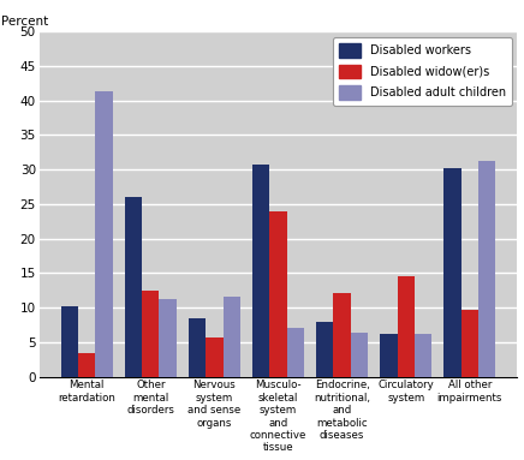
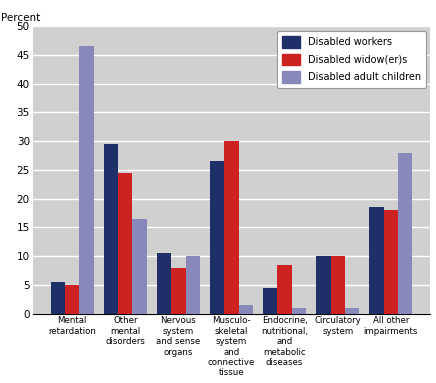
Disabled workers/Mental retardation: 10.2 -> 5.5
Disabled widow(er)s/Mental retardation: 3.4 -> 5.0
Disabled adult children/Mental retardation: 41.4 -> 46.5
Disabled workers/Other mental disorders: 26.0 -> 29.5
Disabled widow(er)s/Other mental disorders: 12.4 -> 24.5
Disabled adult children/Other mental disorders: 11.2 -> 16.5
Disabled workers/Nervous system and sense organs: 8.4 -> 10.5
Disabled widow(er)s/Nervous system and sense organs: 5.6 -> 8.0
Disabled adult children/Nervous system and sense organs: 11.6 -> 10.0
Disabled workers/Musculo- skeletal system and connective tissue: 30.8 -> 26.5
Disabled widow(er)s/Musculo- skeletal system and connective tissue: 24.0 -> 30.0
Disabled adult children/Musculo- skeletal system and connective tissue: 7.0 -> 1.5
Disabled workers/Endocrine, nutritional, and metabolic diseases: 8.0 -> 4.5
Disabled widow(er)s/Endocrine, nutritional, and metabolic diseases: 12.2 -> 8.5
Disabled adult children/Endocrine, nutritional, and metabolic diseases: 6.4 -> 1.0
Disabled workers/Circulatory system: 6.2 -> 10.0
Disabled widow(er)s/Circulatory system: 14.6 -> 10.0
Disabled adult children/Circulatory system: 6.2 -> 1.0
Disabled workers/All other impairments: 30.2 -> 18.5
Disabled widow(er)s/All other impairments: 9.6 -> 18.0
Disabled adult children/All other impairments: 31.2 -> 28.0
